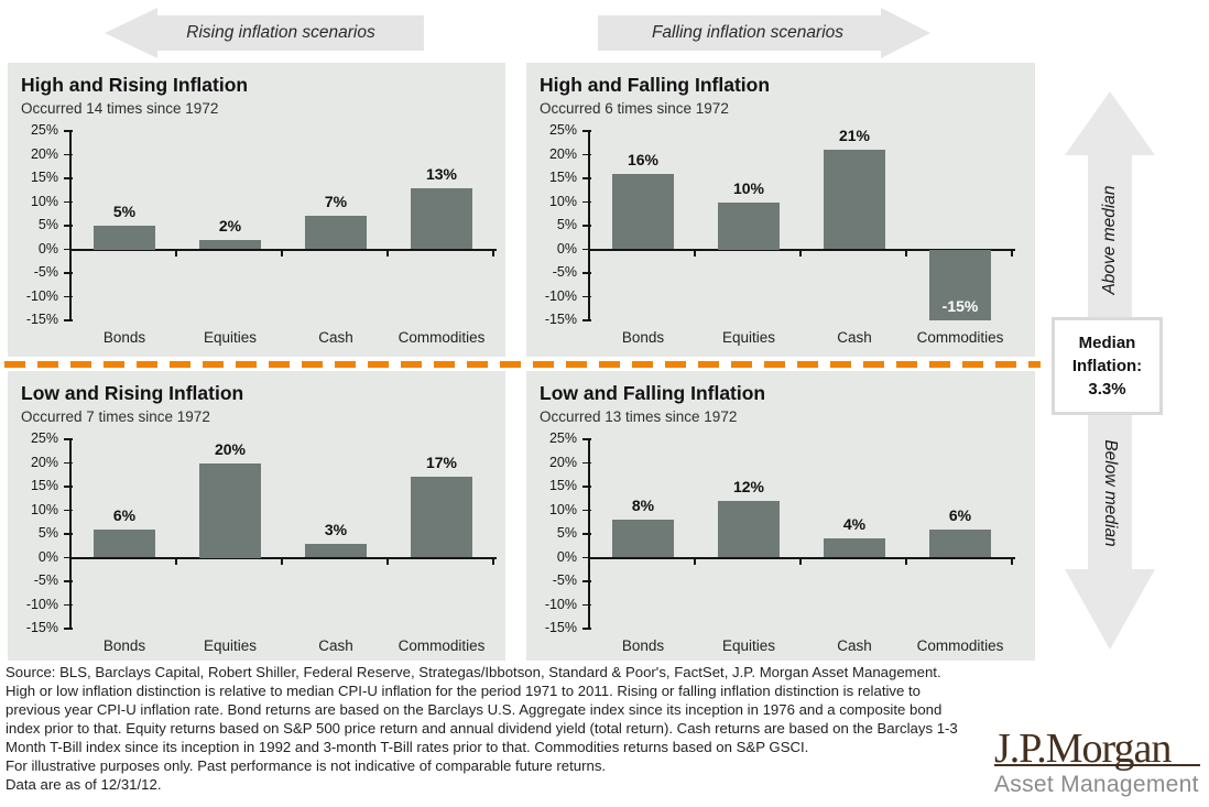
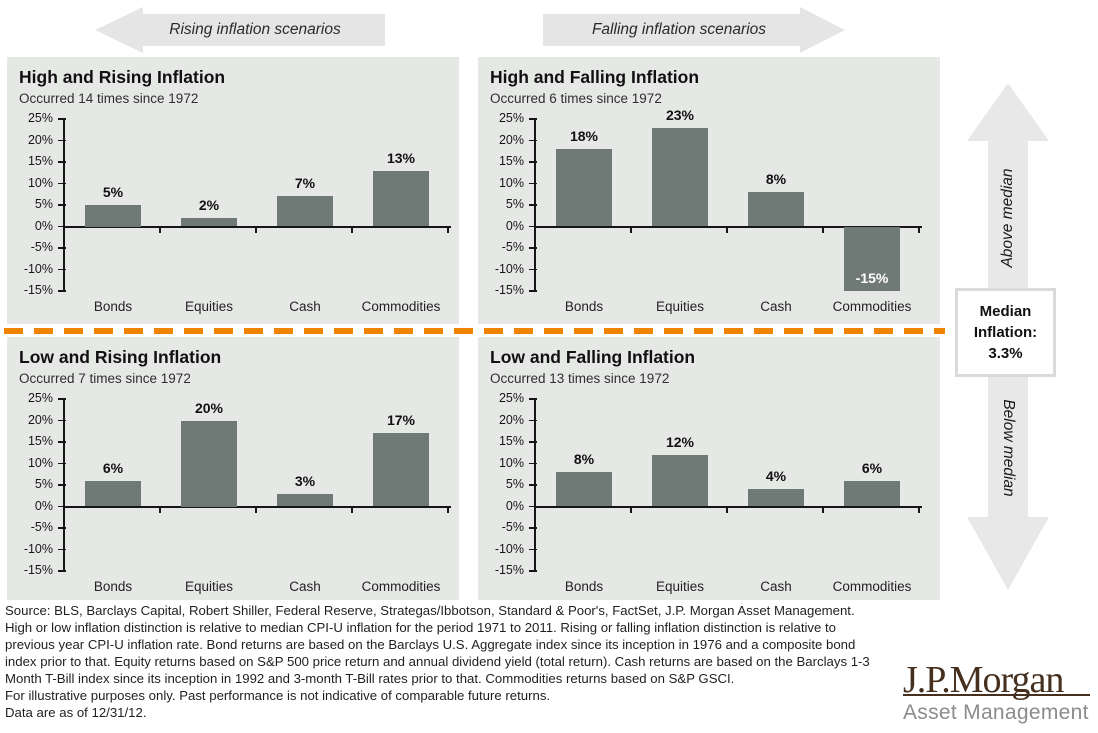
High and Falling Inflation/Bonds: 16% -> 18%
High and Falling Inflation/Equities: 10% -> 23%
High and Falling Inflation/Cash: 21% -> 8%
